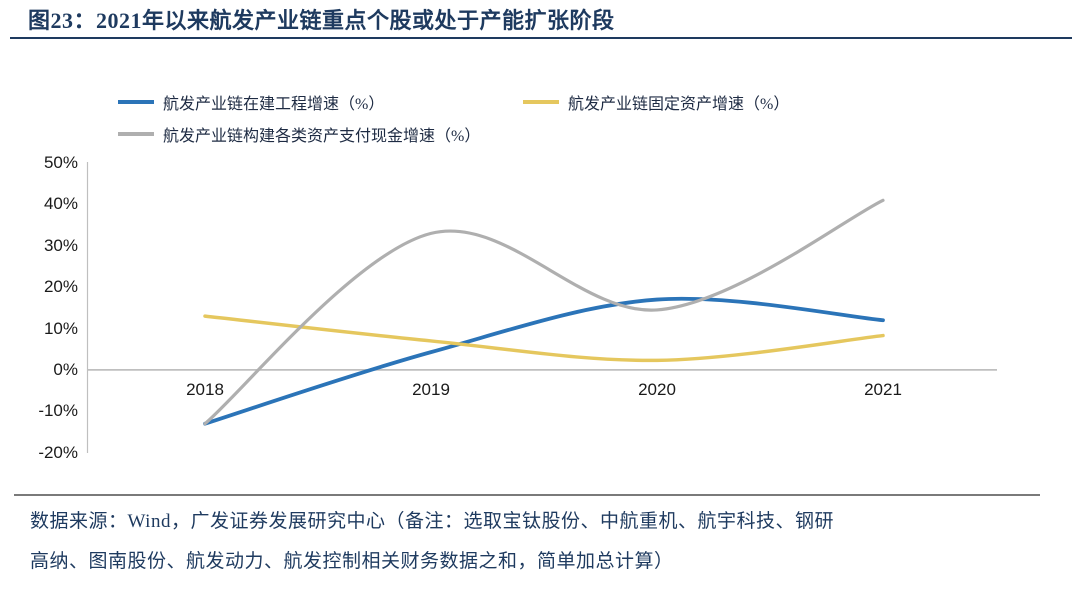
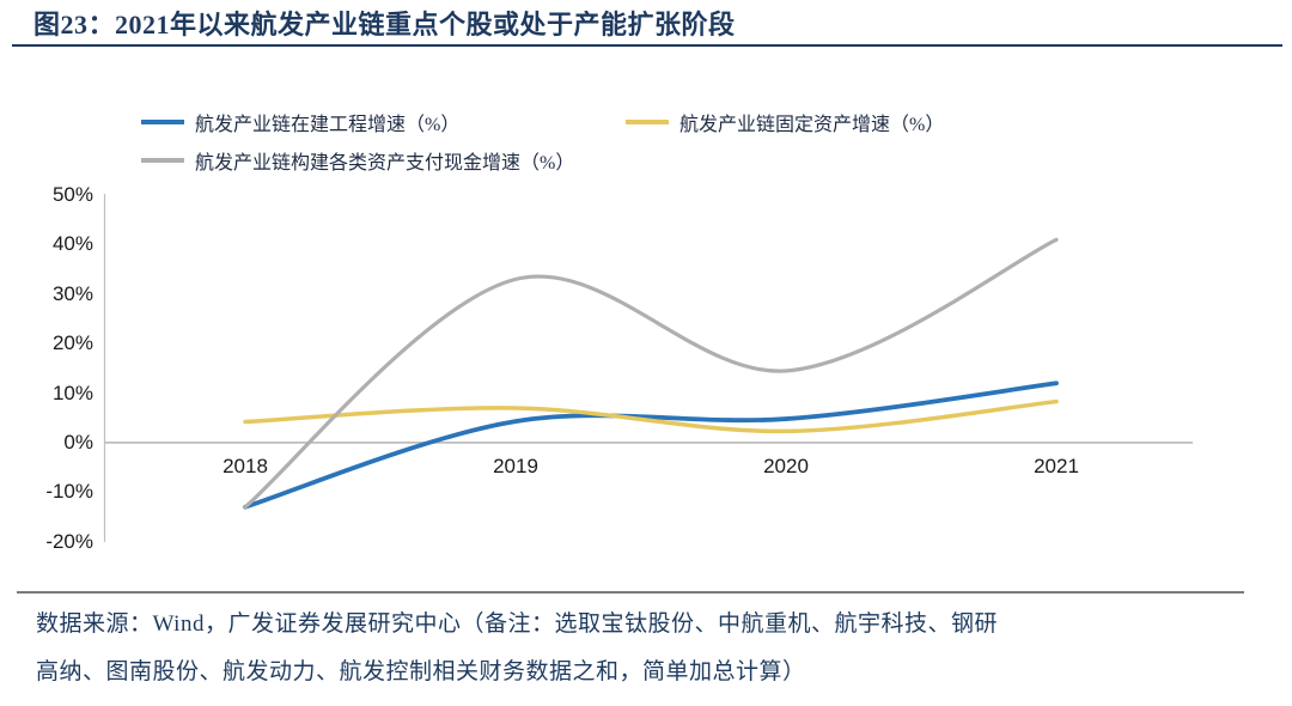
航发产业链固定资产增速（%）/2018: 13% -> 4%
航发产业链在建工程增速（%）/2020: 17% -> 5%
